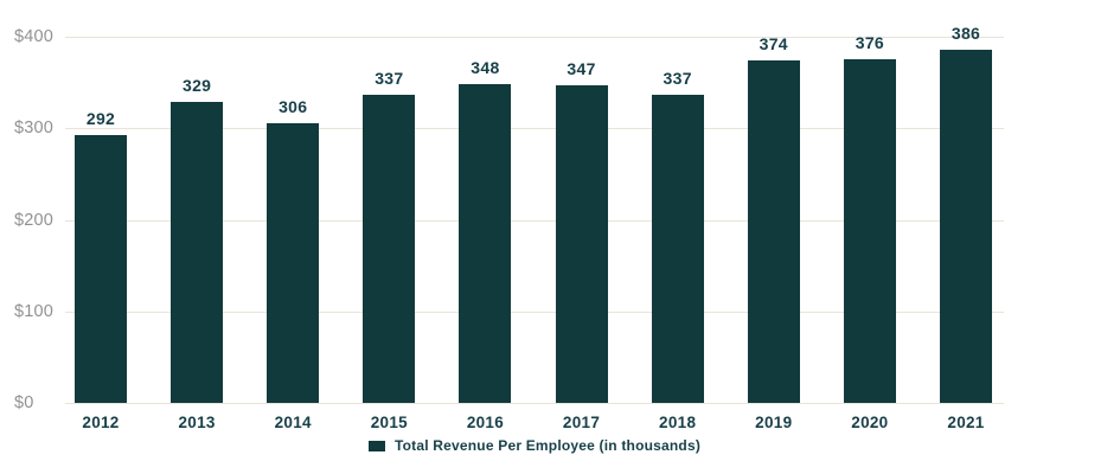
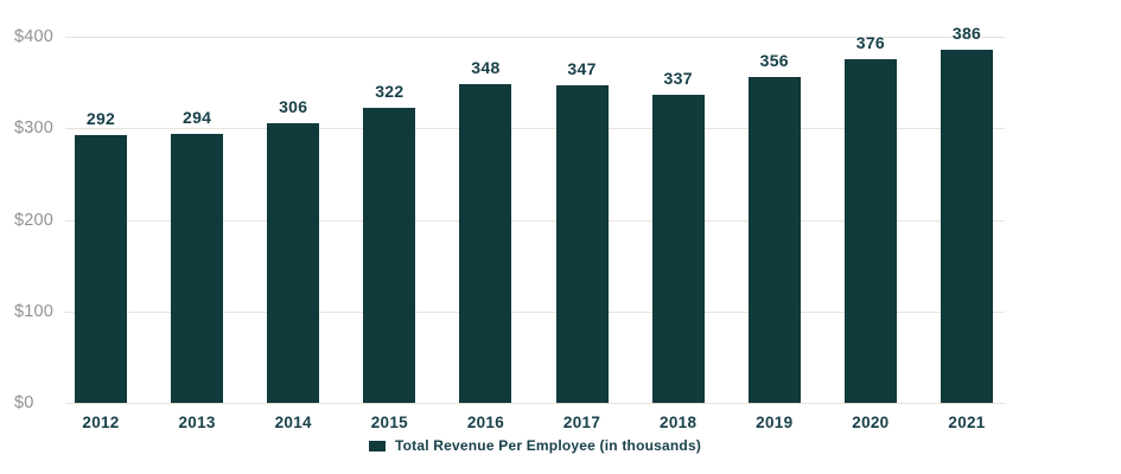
2013: 329 -> 294
2015: 337 -> 322
2019: 374 -> 356
